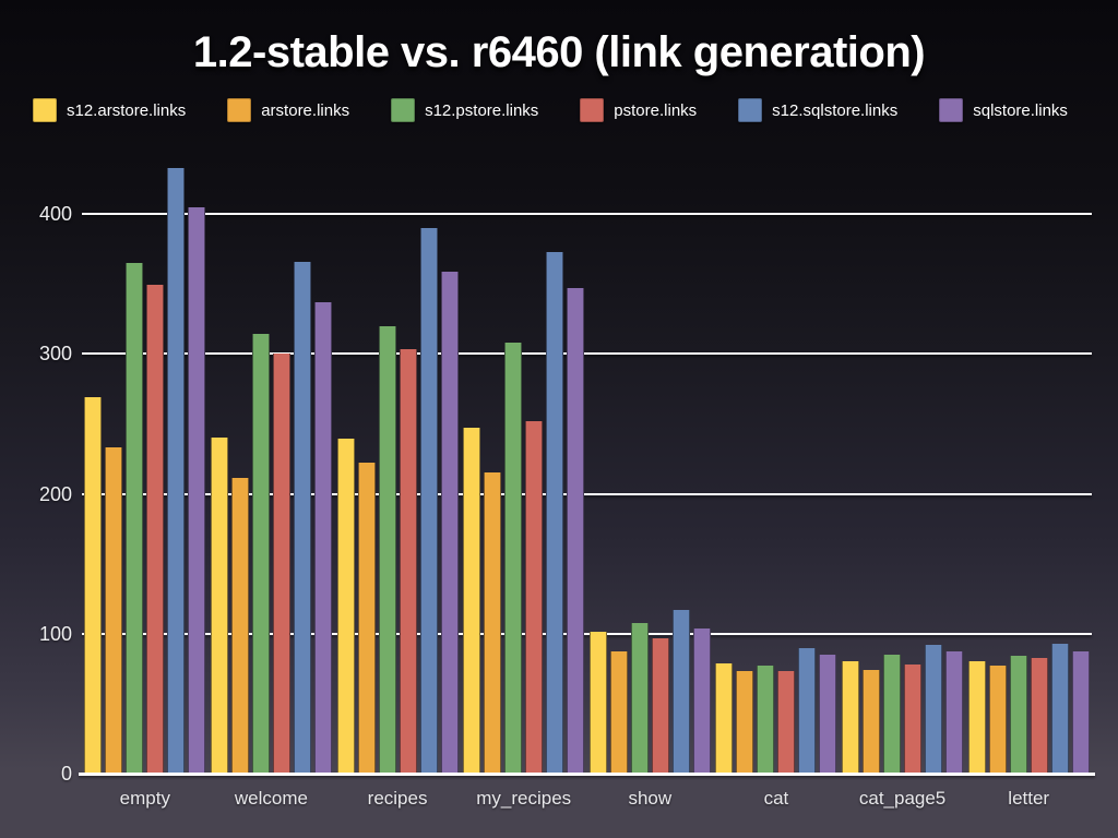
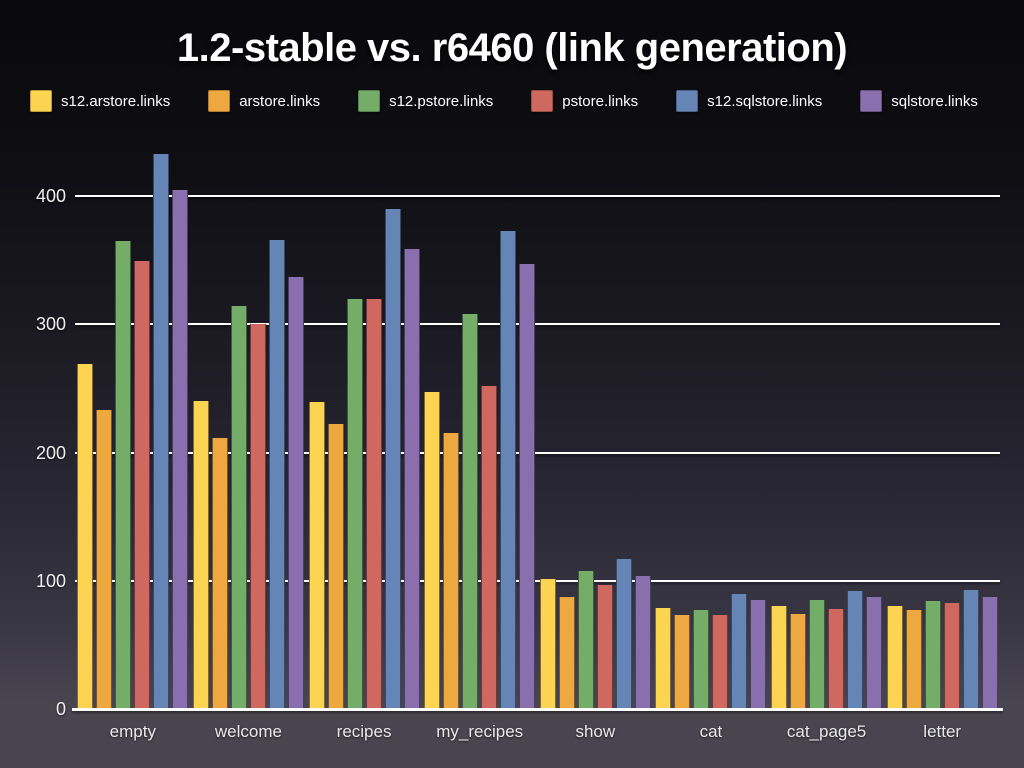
pstore.links/recipes: 303 -> 320
